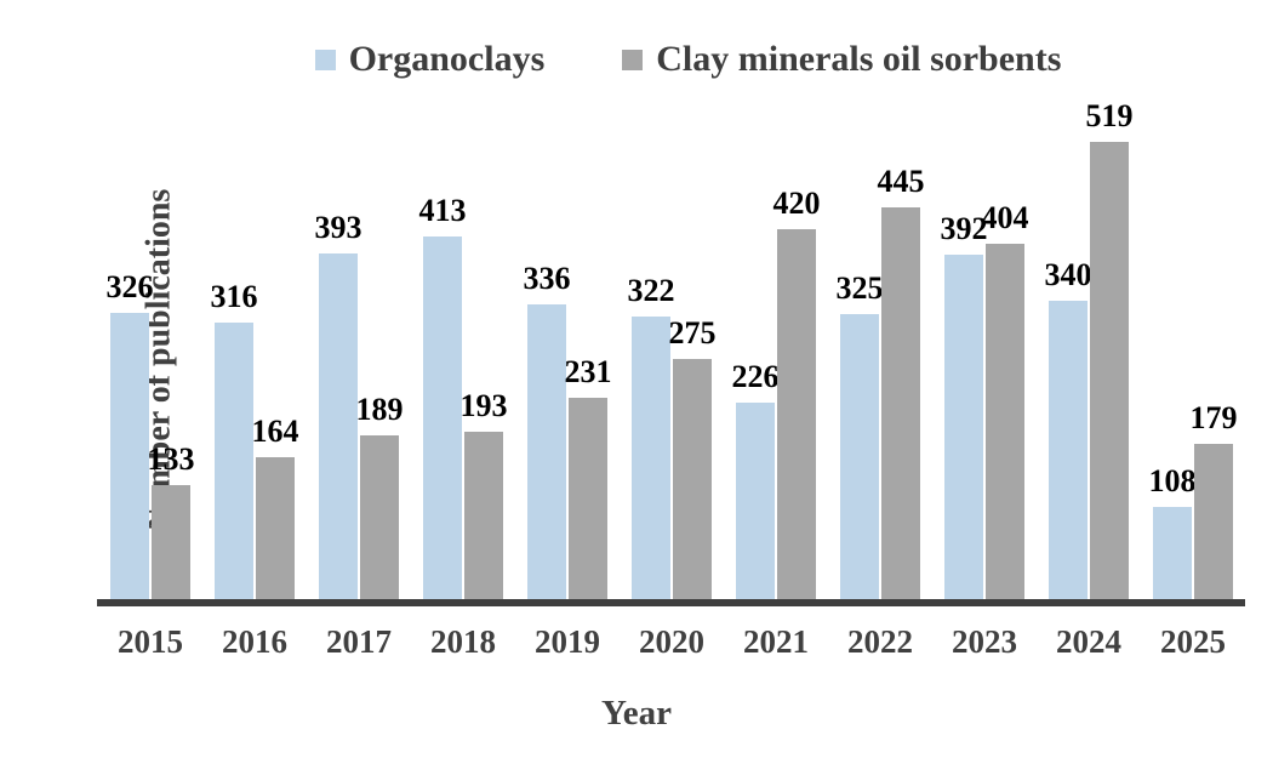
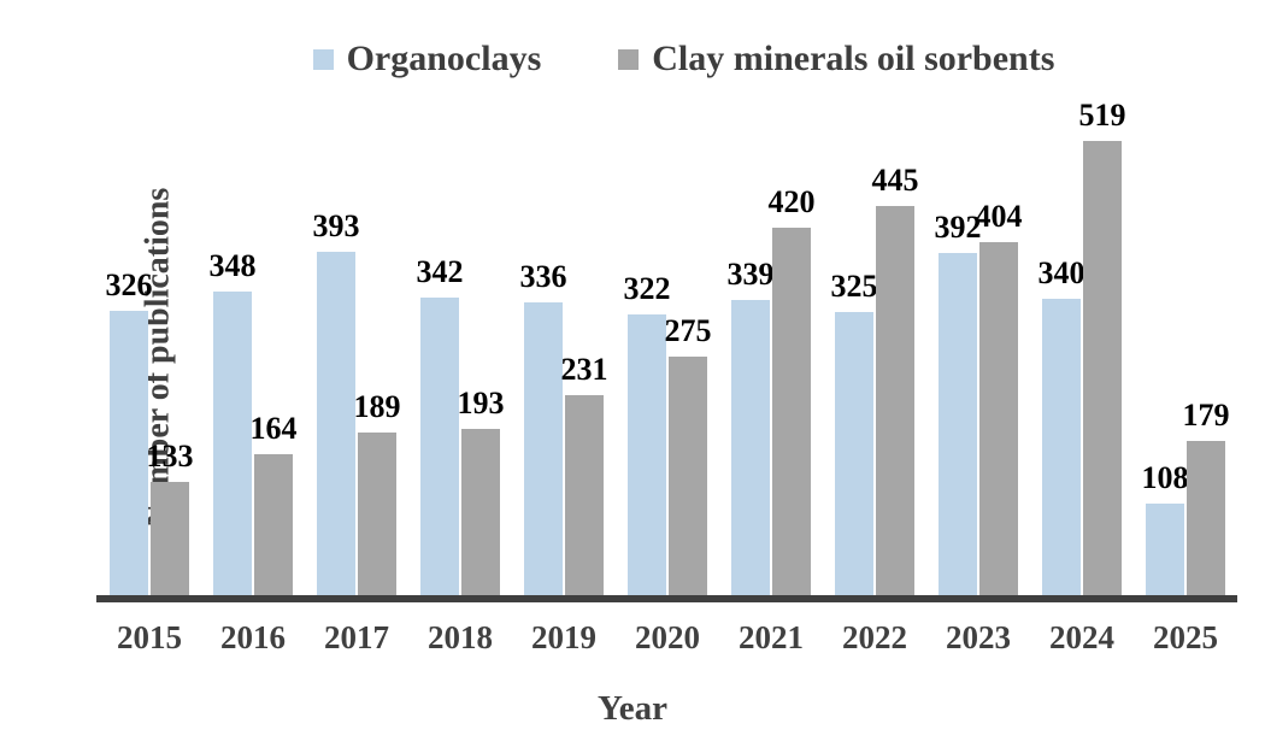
Organoclays/2016: 316 -> 348
Organoclays/2018: 413 -> 342
Organoclays/2021: 226 -> 339
